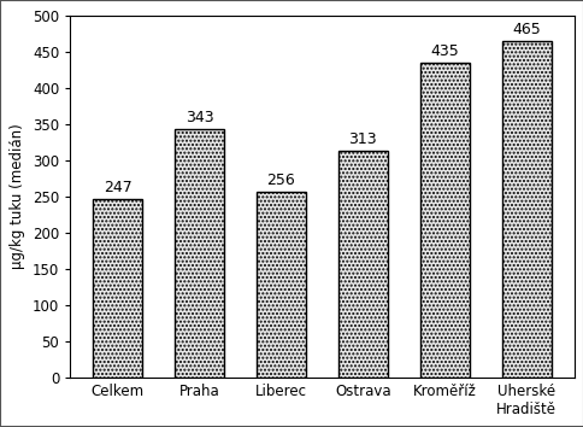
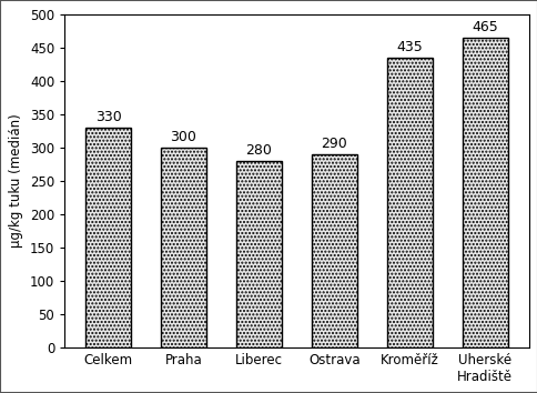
Celkem: 247 -> 330
Praha: 343 -> 300
Liberec: 256 -> 280
Ostrava: 313 -> 290
